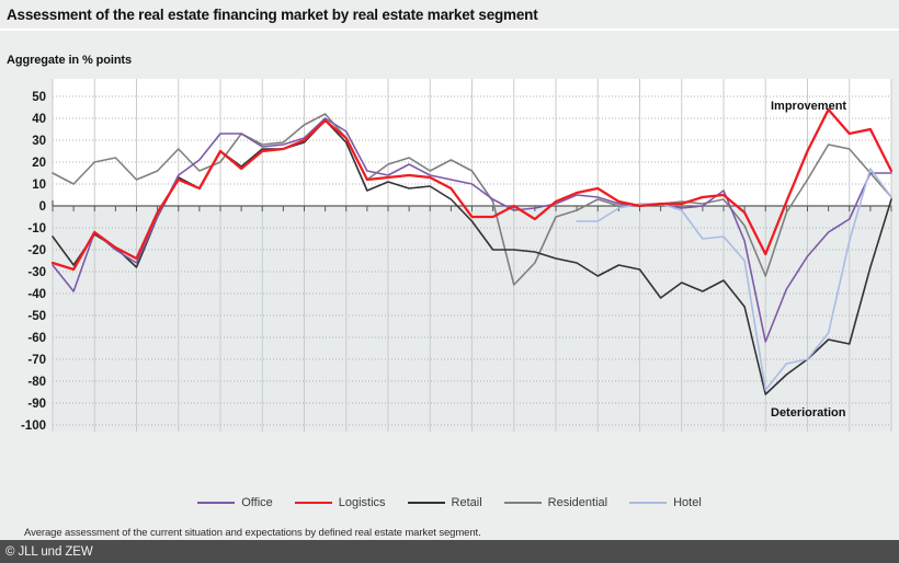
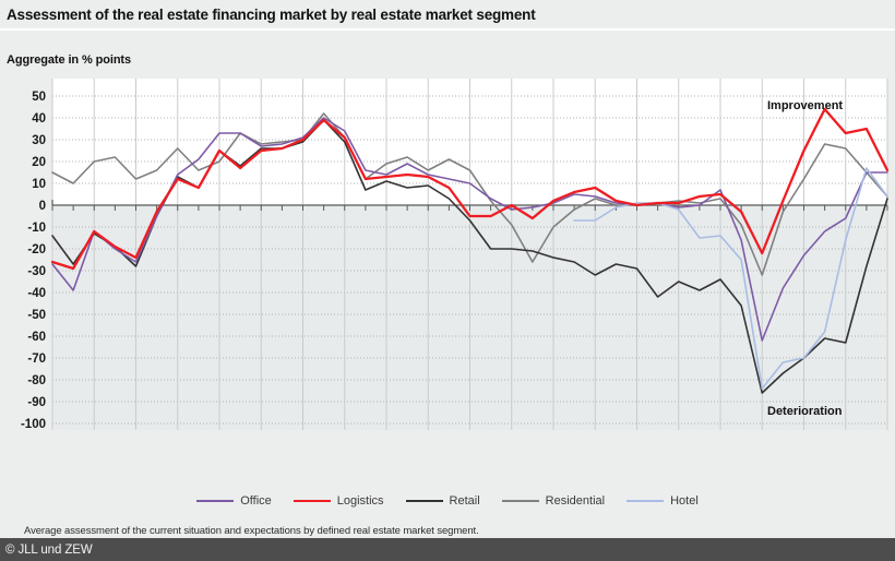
Residential/Q4/14: 37 -> 30
Residential/Q2/17: -36 -> -9
Residential/Q4/17: -5 -> -10
